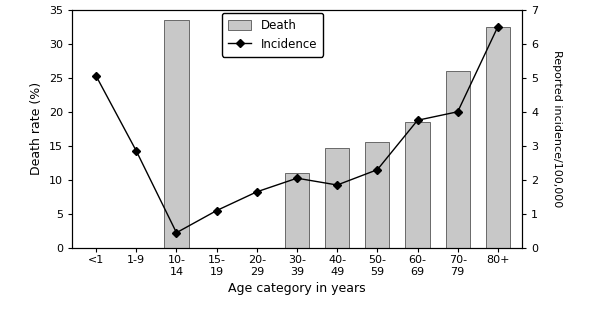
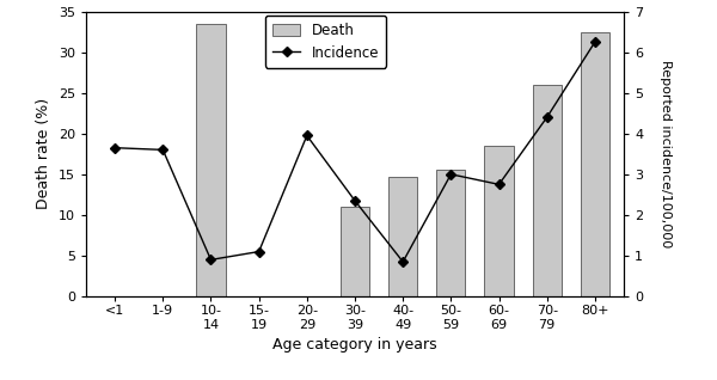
Incidence/<1: 5.05 -> 3.65
Incidence/1-9: 2.85 -> 3.60
Incidence/10- 14: 0.45 -> 0.90
Incidence/20- 29: 1.65 -> 3.95
Incidence/30- 39: 2.05 -> 2.35
Incidence/40- 49: 1.85 -> 0.85
Incidence/50- 59: 2.30 -> 3.00
Incidence/60- 69: 3.75 -> 2.75
Incidence/70- 79: 4.00 -> 4.40
Incidence/80+: 6.50 -> 6.25
